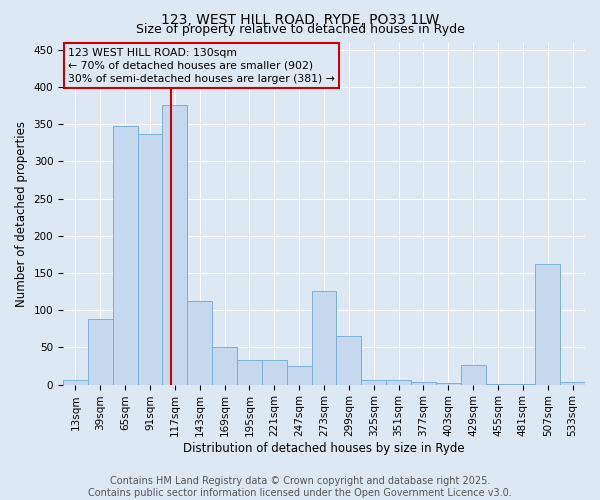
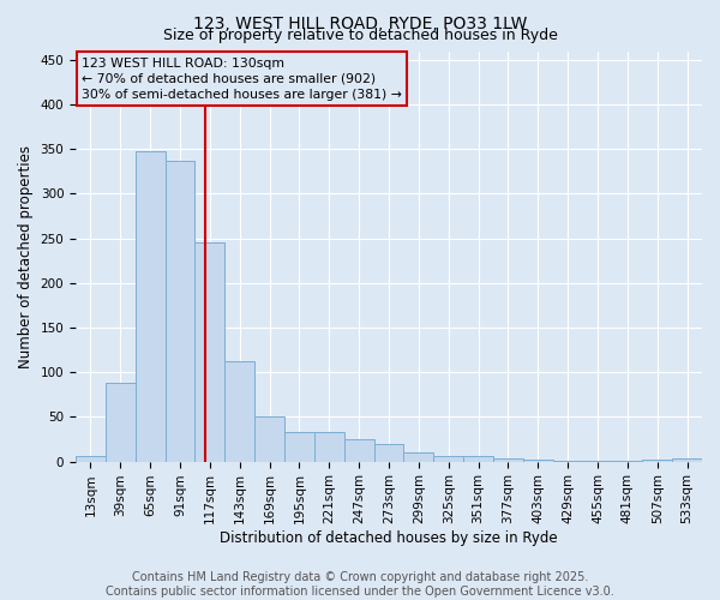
117sqm: 376 -> 245
273sqm: 126 -> 20
299sqm: 66 -> 10
429sqm: 26 -> 1
507sqm: 162 -> 2
